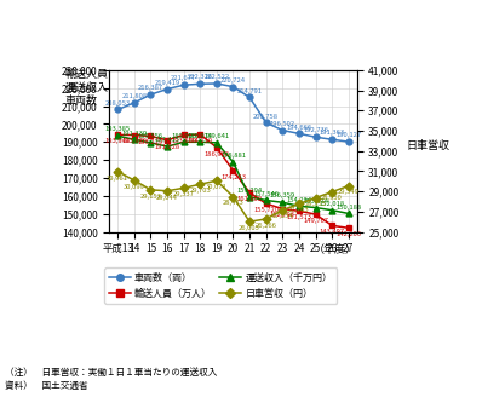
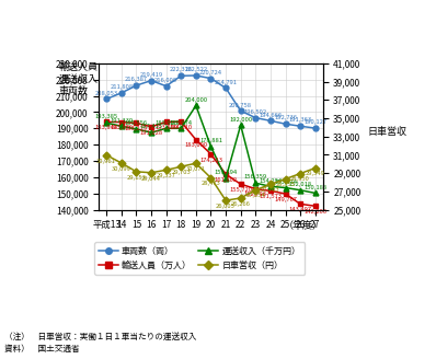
車両数（両）/17: 222,000 -> 216,000
輸送人員（万人）/19: 187,000 -> 183,000
運送収入（千万円）/19: 190,000 -> 204,000
運送収入（千万円）/22: 158,000 -> 192,000
